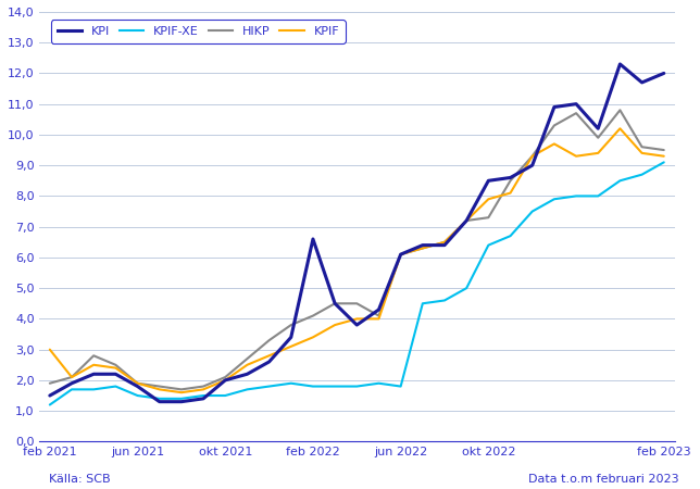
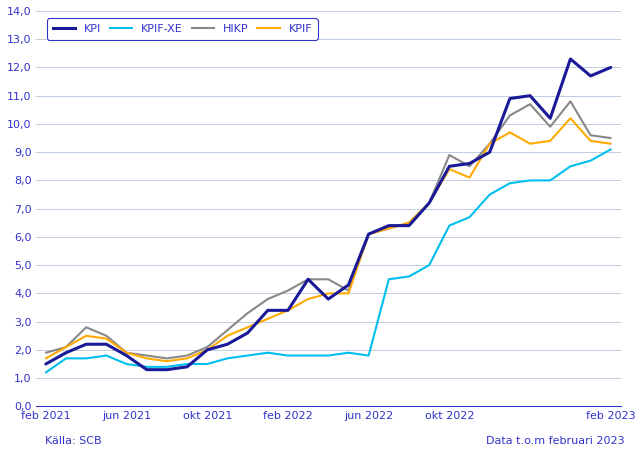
KPIF/feb 2021: 3,0 -> 1,7
KPI/feb 2022: 6,6 -> 3,4
HIKP/okt 2022: 7,3 -> 8,9
KPIF/okt 2022: 7,9 -> 8,4
